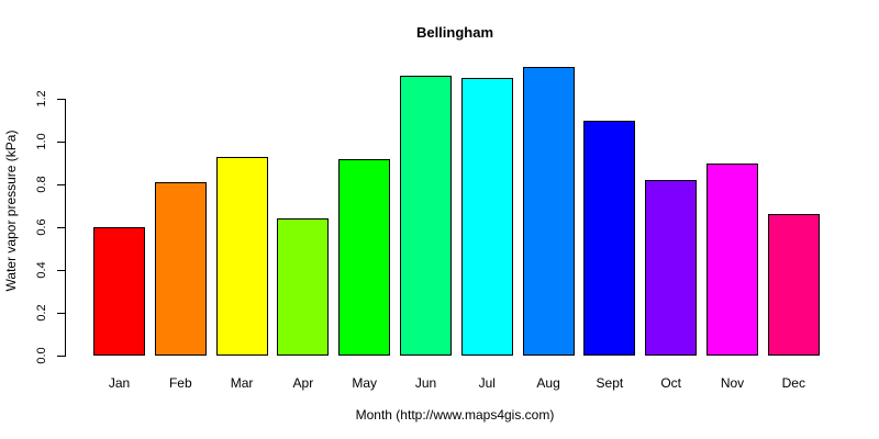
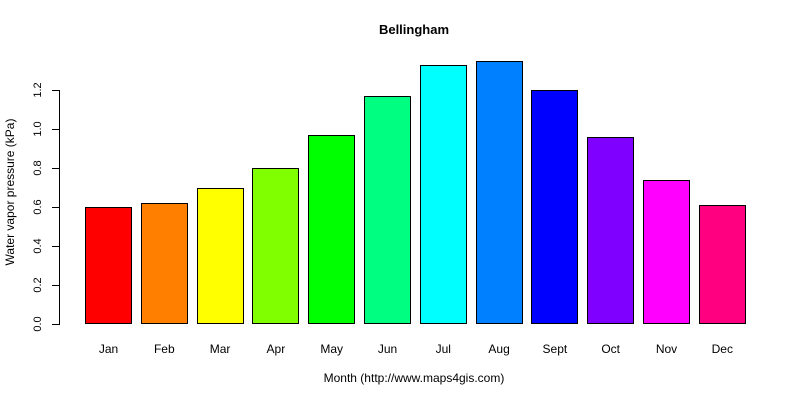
Feb: 0.81 -> 0.62
Mar: 0.93 -> 0.70
Apr: 0.64 -> 0.80
May: 0.92 -> 0.97
Jun: 1.31 -> 1.17
Jul: 1.30 -> 1.33
Sept: 1.10 -> 1.20
Oct: 0.82 -> 0.96
Nov: 0.90 -> 0.74
Dec: 0.66 -> 0.61
